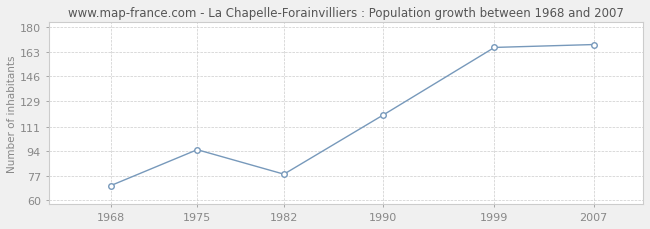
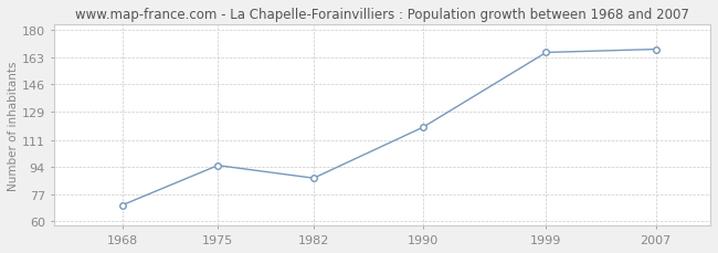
1982: 78 -> 87
